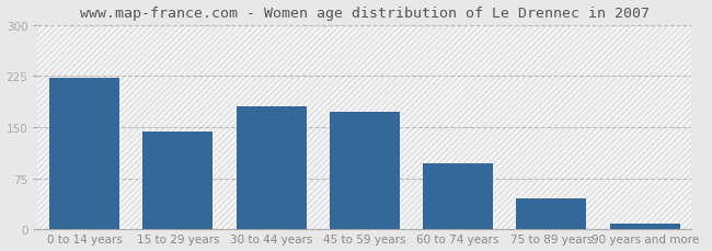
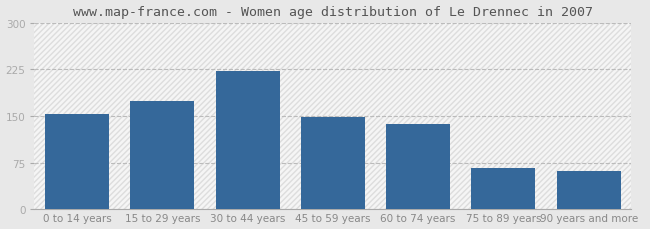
0 to 14 years: 222 -> 154
15 to 29 years: 144 -> 174
30 to 44 years: 180 -> 222
45 to 59 years: 172 -> 148
60 to 74 years: 97 -> 138
75 to 89 years: 46 -> 66
90 years and more: 8 -> 62
